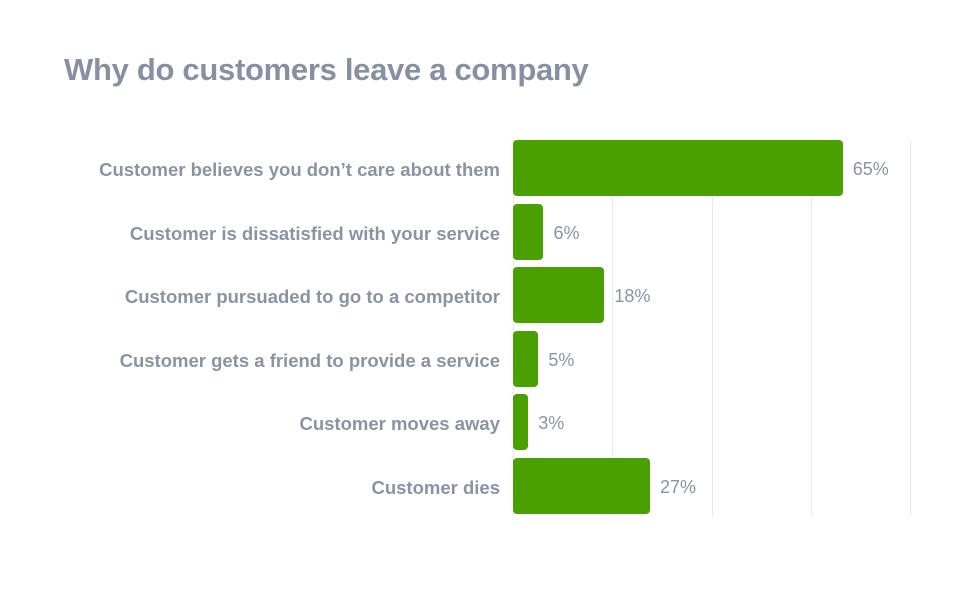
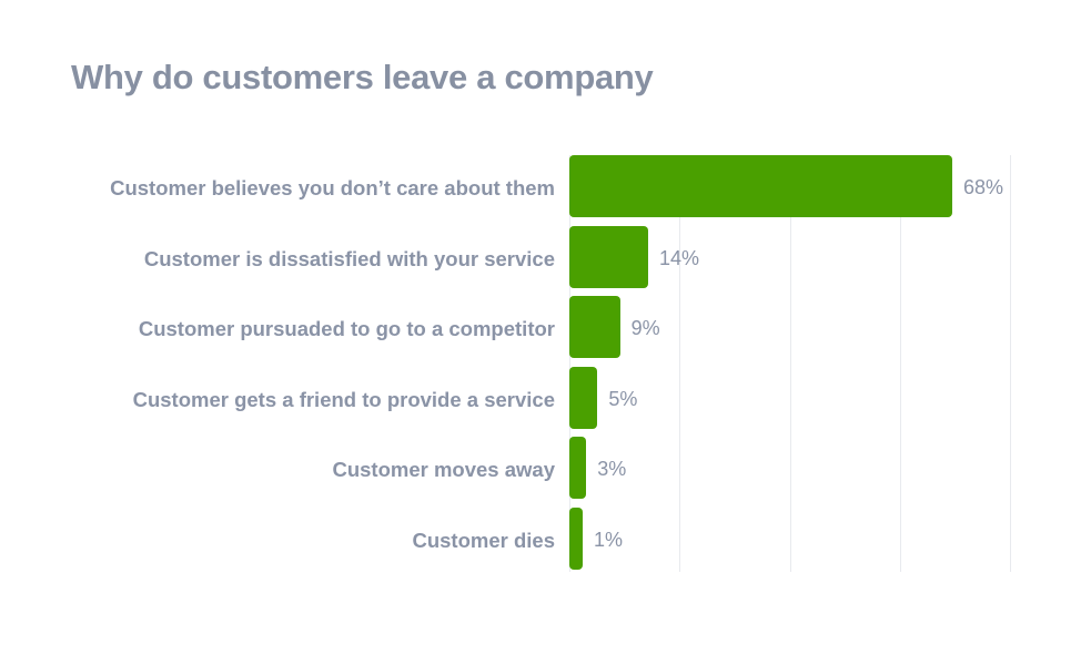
Customer believes you don’t care about them: 65% -> 68%
Customer is dissatisfied with your service: 6% -> 14%
Customer pursuaded to go to a competitor: 18% -> 9%
Customer dies: 27% -> 1%
